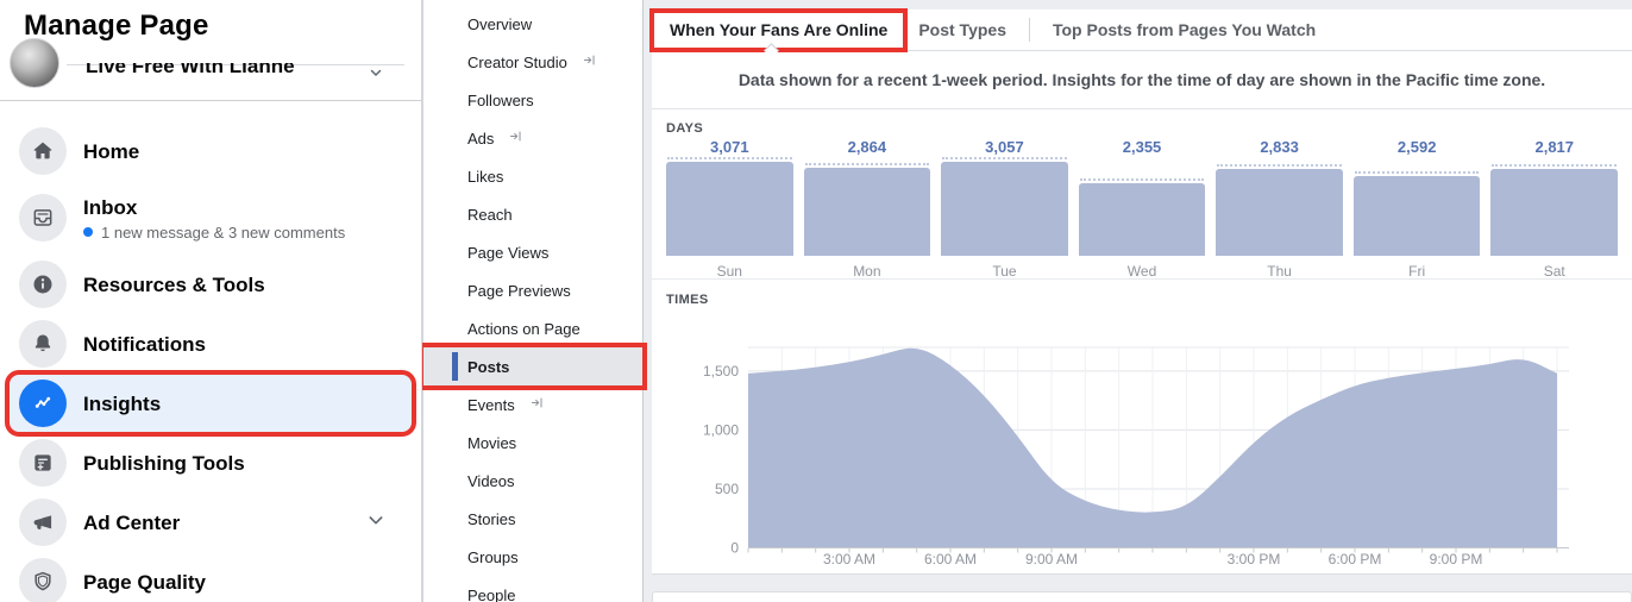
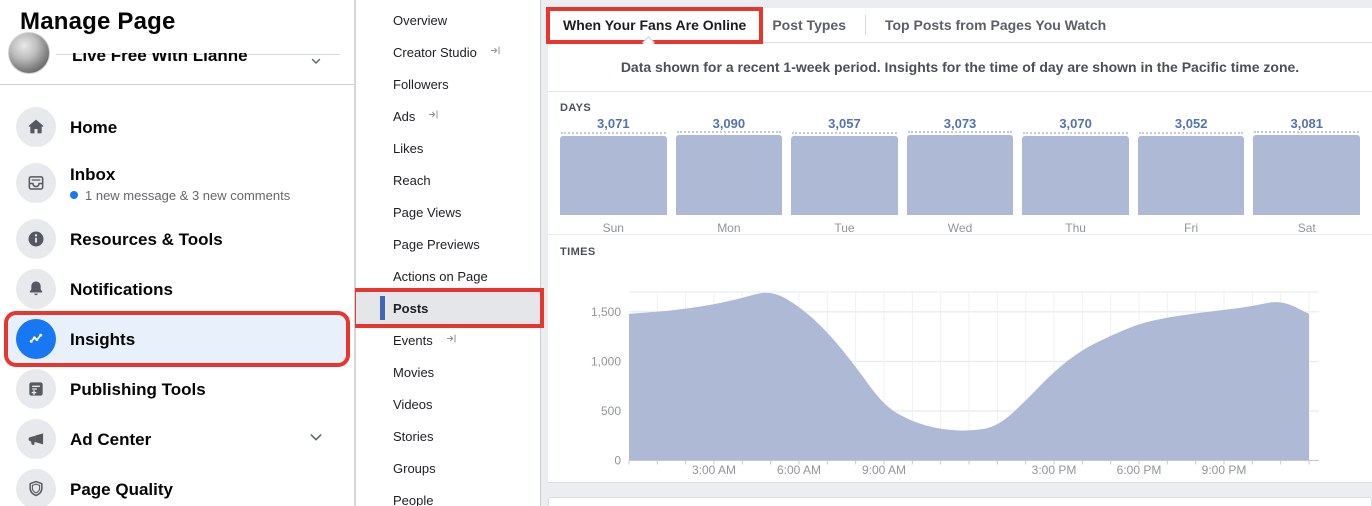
DAYS/Mon: 2,864 -> 3,090
DAYS/Wed: 2,355 -> 3,073
DAYS/Thu: 2,833 -> 3,070
DAYS/Fri: 2,592 -> 3,052
DAYS/Sat: 2,817 -> 3,081
